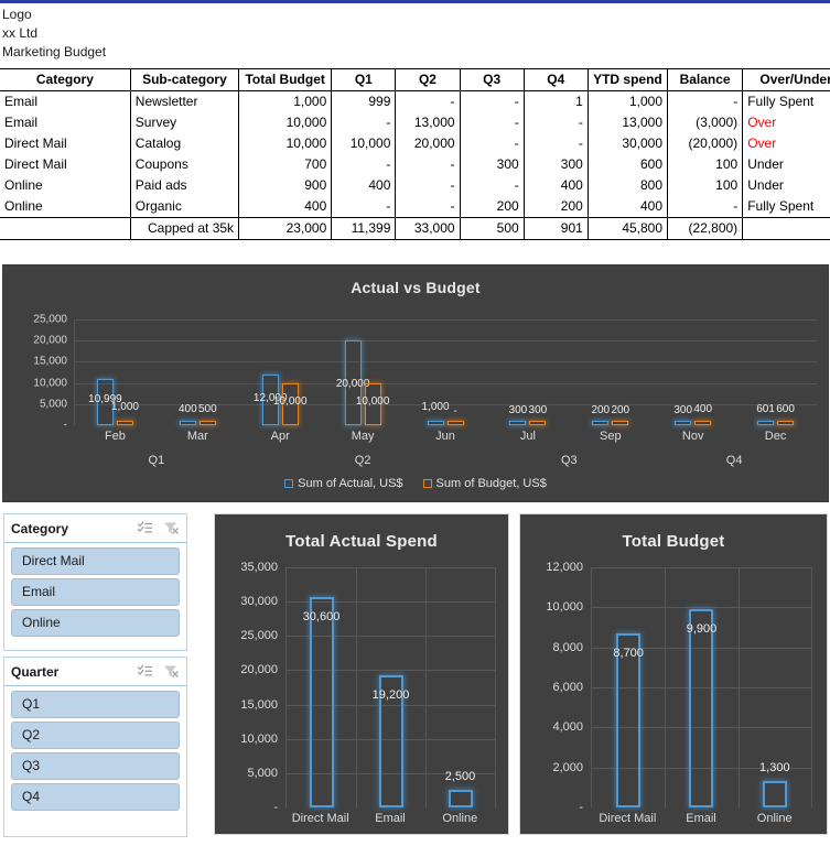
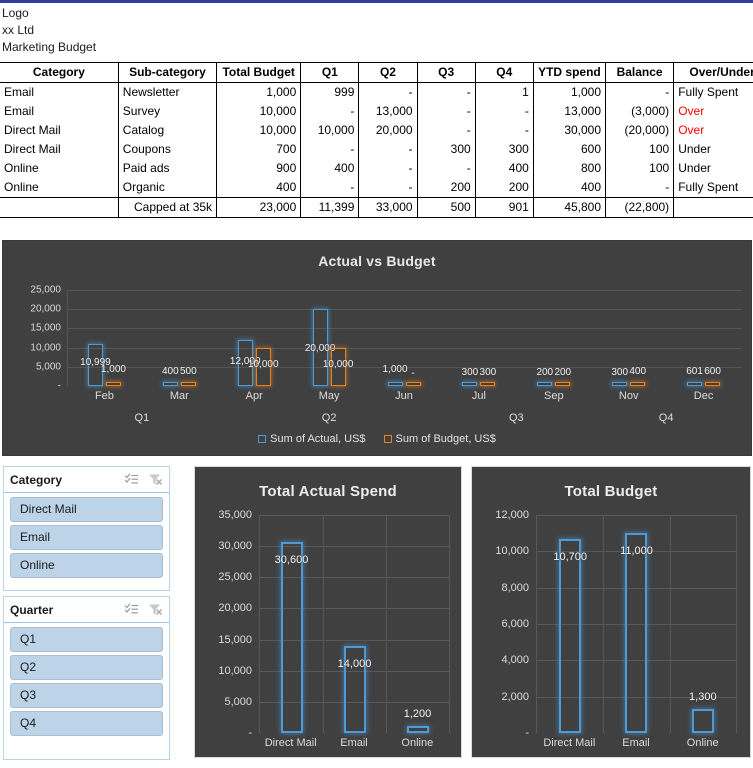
Total Actual Spend/Email: 19,200 -> 14,000
Total Actual Spend/Online: 2,500 -> 1,200
Total Budget/Direct Mail: 8,700 -> 10,700
Total Budget/Email: 9,900 -> 11,000
